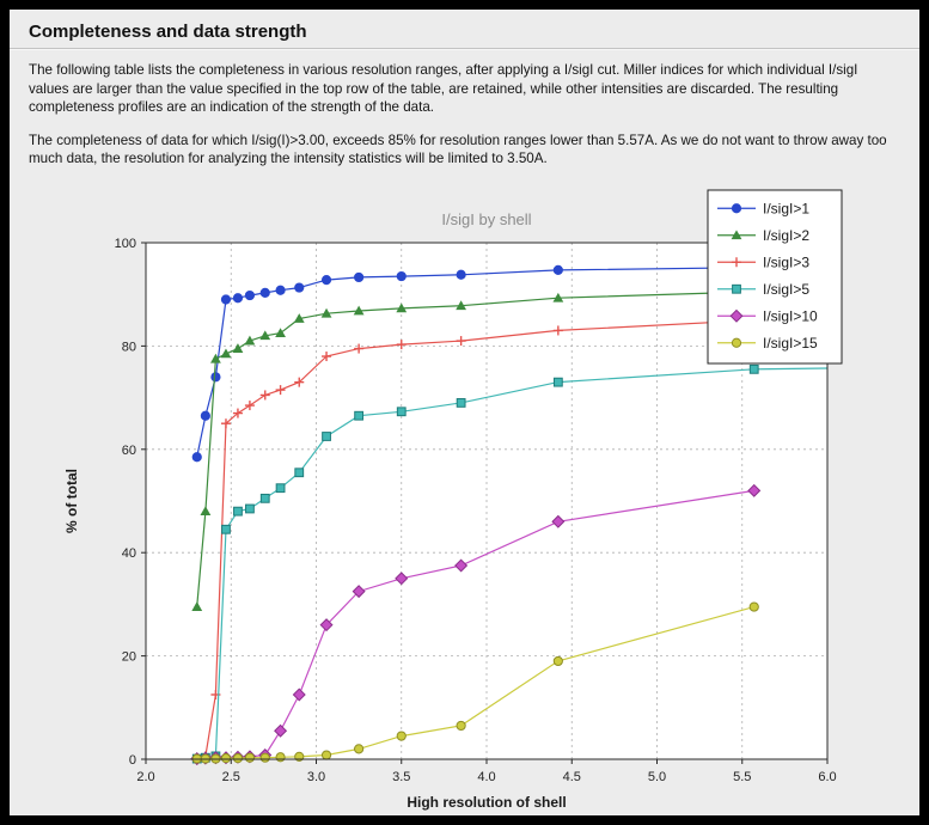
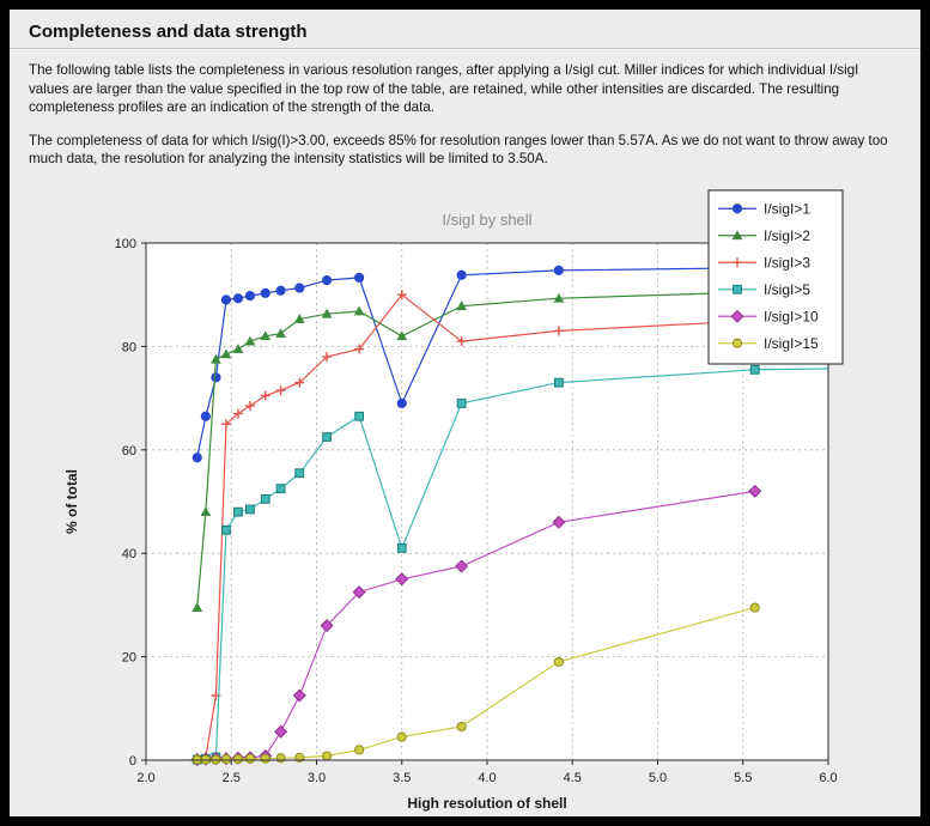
I/sigI>1/3.5: 94 -> 69
I/sigI>2/3.5: 87 -> 82
I/sigI>3/3.5: 80 -> 90
I/sigI>5/3.5: 67 -> 41
